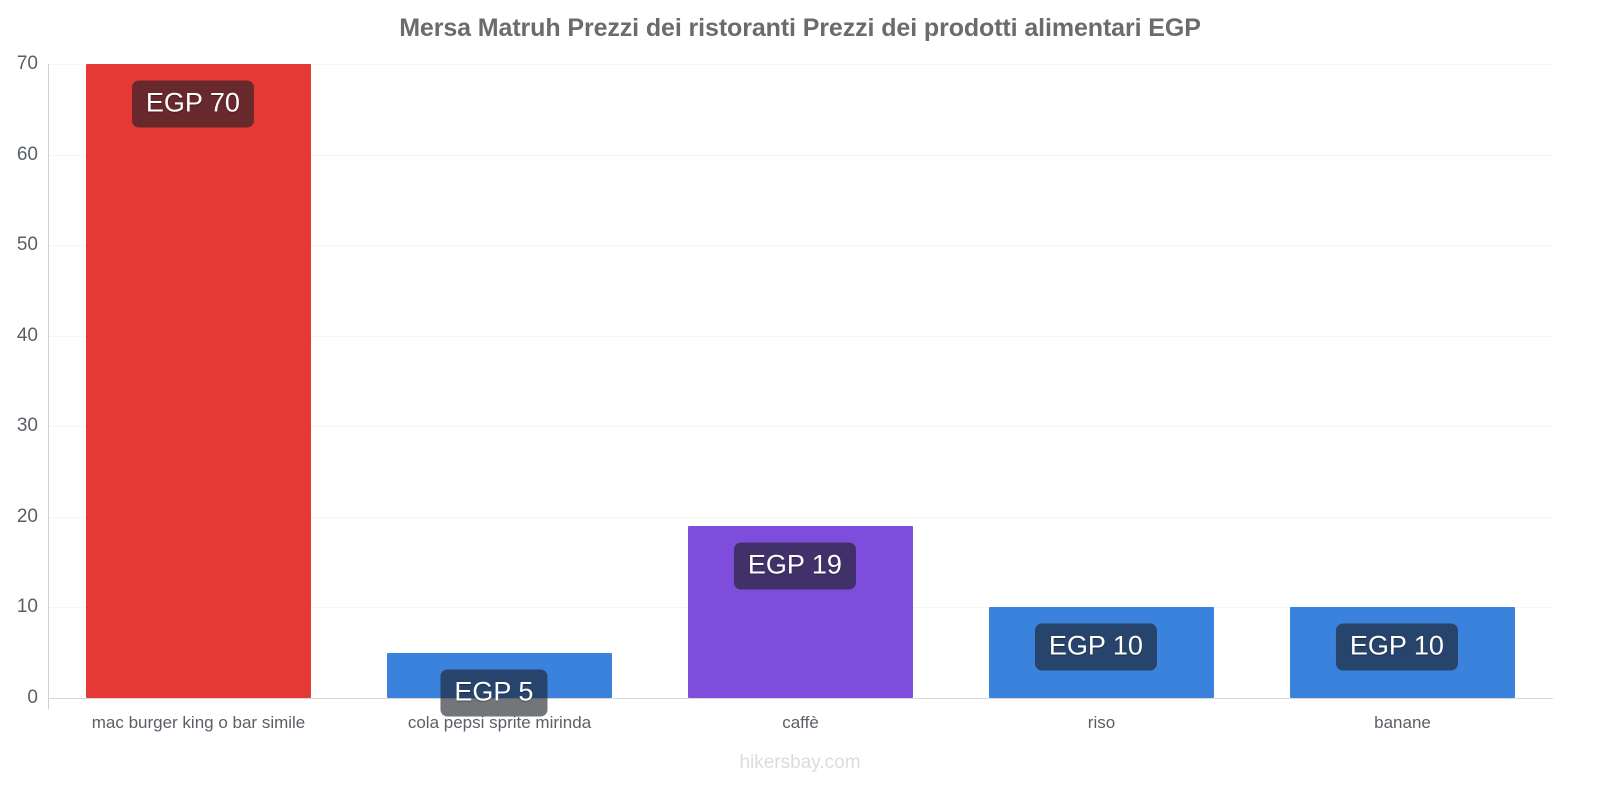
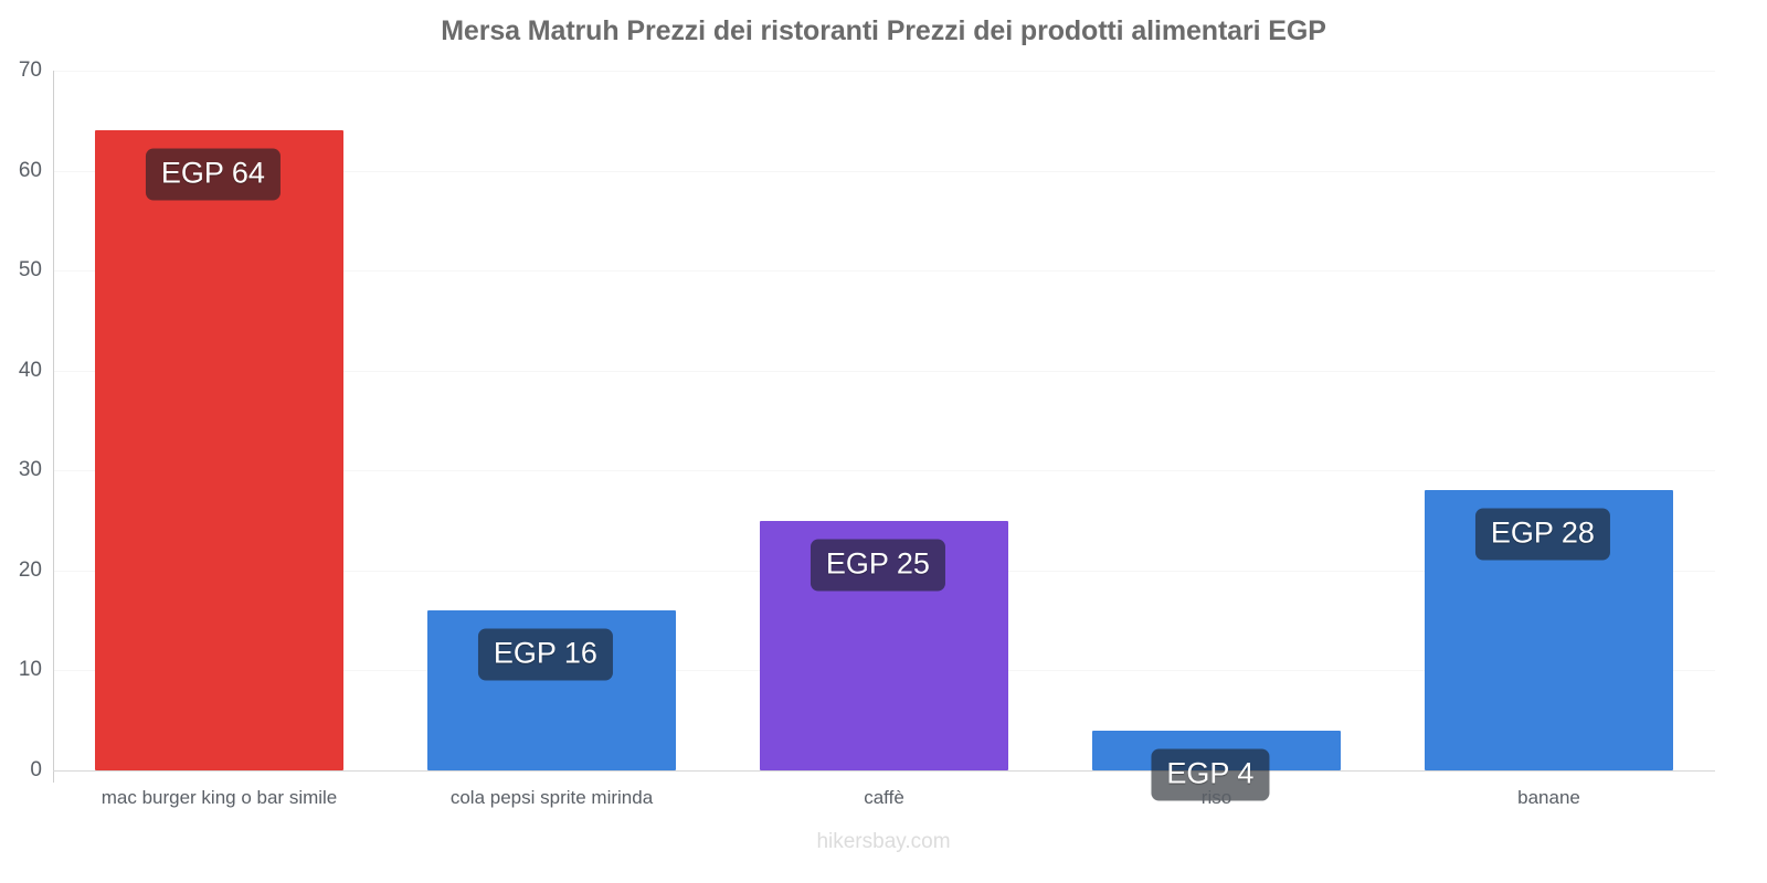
mac burger king o bar simile: 70 -> 64
cola pepsi sprite mirinda: 5 -> 16
caffè: 19 -> 25
riso: 10 -> 4
banane: 10 -> 28
